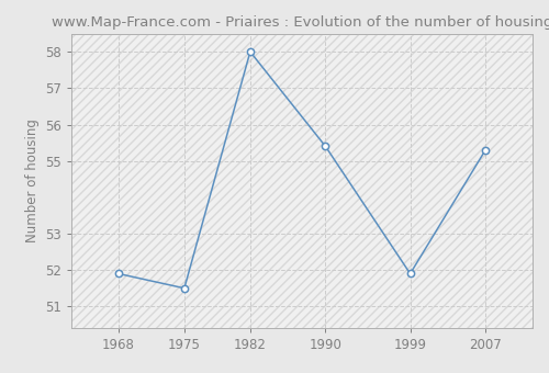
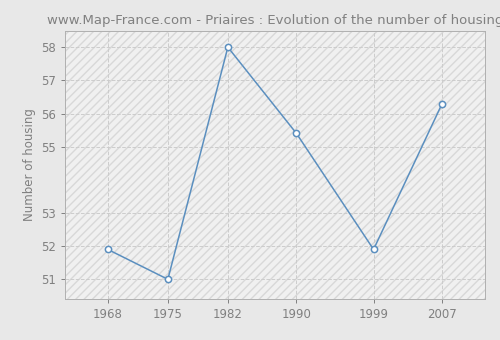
1975: 51.5 -> 51.0
2007: 55.3 -> 56.3
